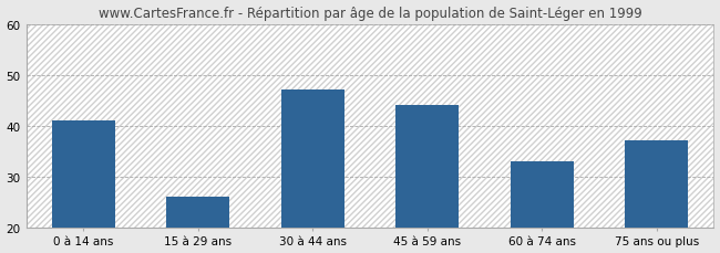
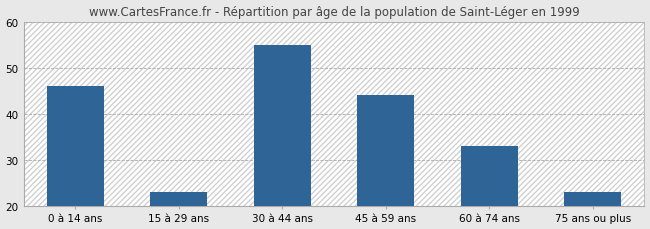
0 à 14 ans: 41 -> 46
15 à 29 ans: 26 -> 23
30 à 44 ans: 47 -> 55
75 ans ou plus: 37 -> 23
